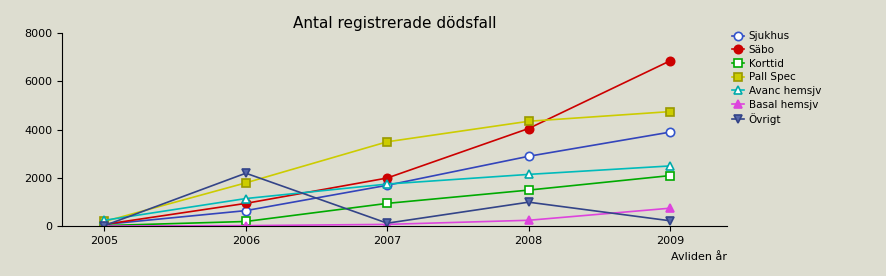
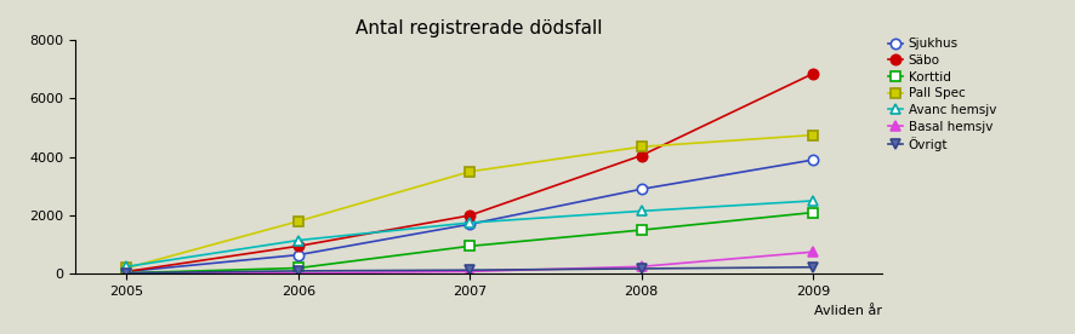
Övrigt/2006: 2200 -> 100
Övrigt/2008: 1000 -> 180
